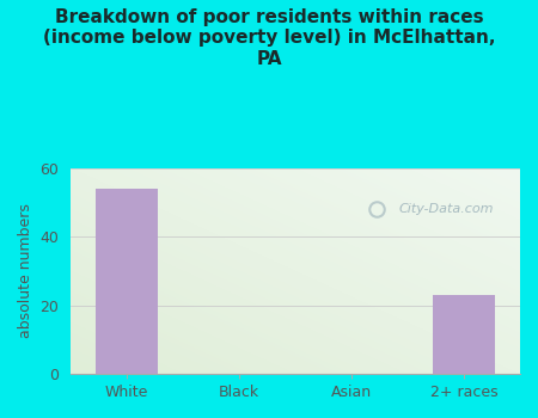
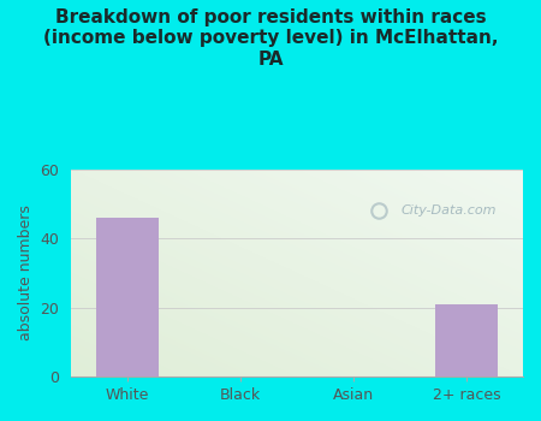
White: 54 -> 46
2+ races: 23 -> 21
